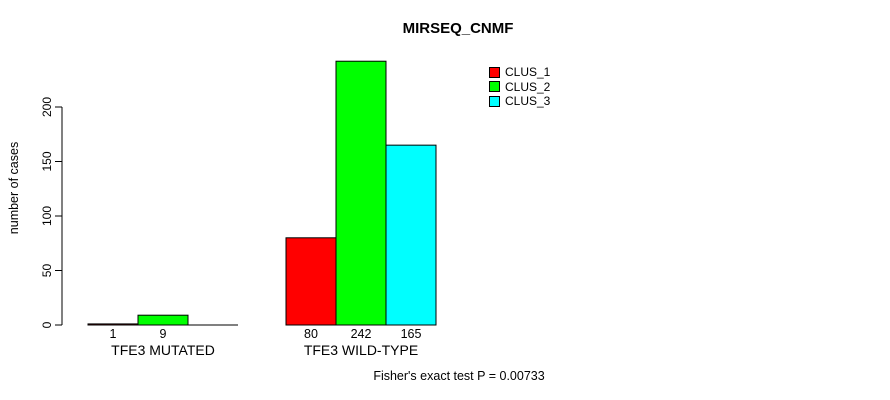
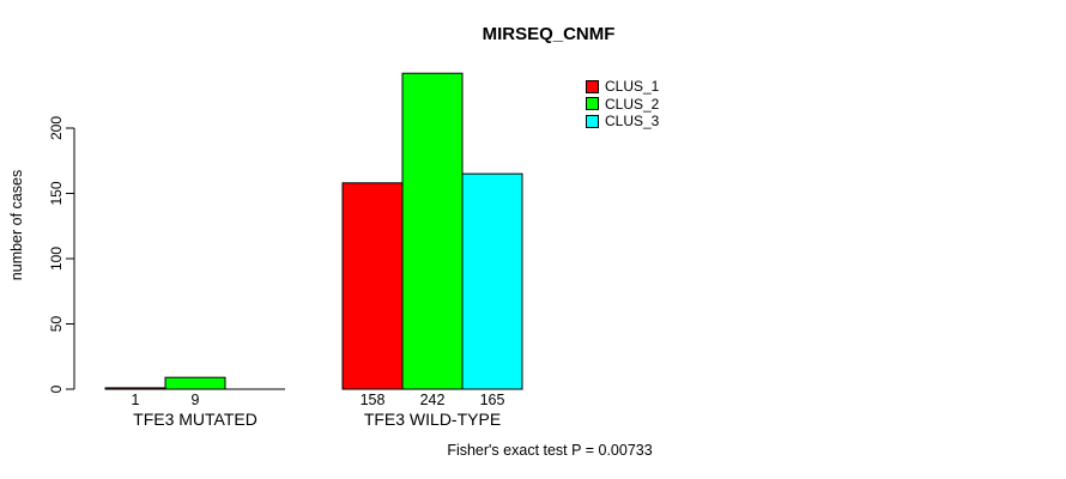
CLUS_1/TFE3 WILD-TYPE: 80 -> 158
